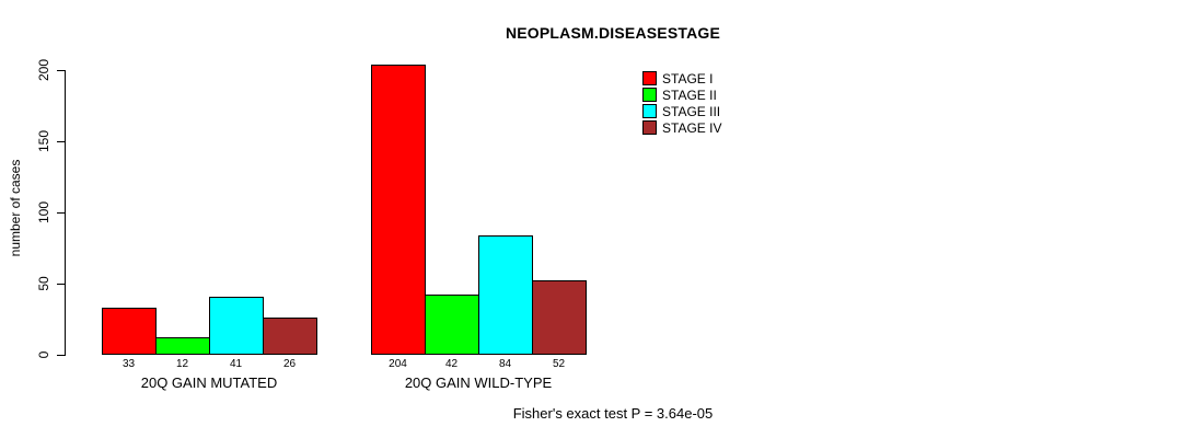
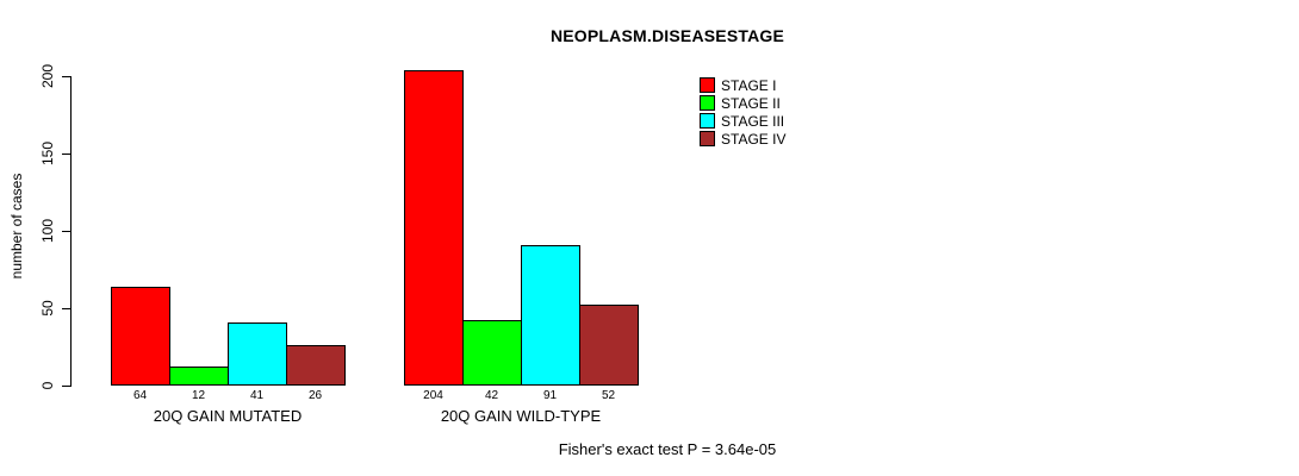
STAGE I/20Q GAIN MUTATED: 33 -> 64
STAGE III/20Q GAIN WILD-TYPE: 84 -> 91
